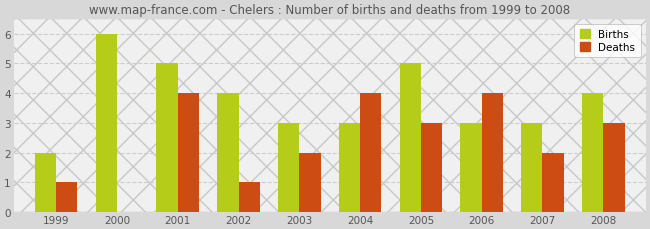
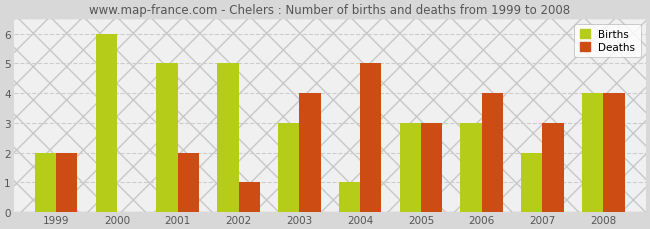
Deaths/1999: 1 -> 2
Deaths/2001: 4 -> 2
Births/2002: 4 -> 5
Deaths/2003: 2 -> 4
Births/2004: 3 -> 1
Deaths/2004: 4 -> 5
Births/2005: 5 -> 3
Births/2007: 3 -> 2
Deaths/2007: 2 -> 3
Deaths/2008: 3 -> 4
